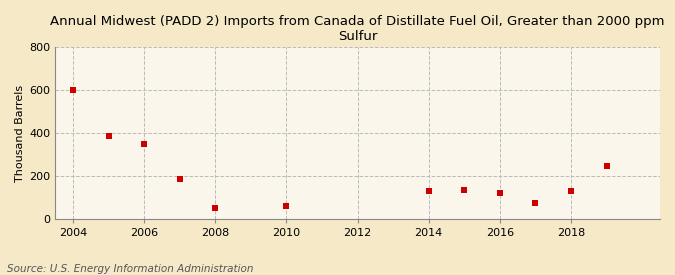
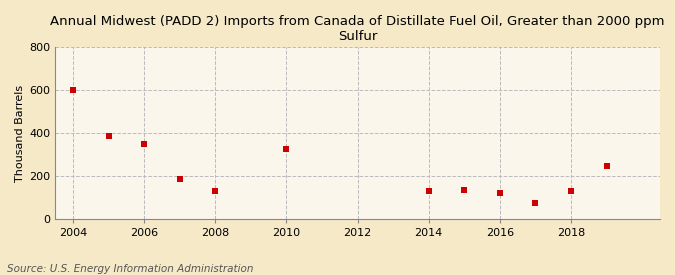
2008: 50 -> 130
2010: 60 -> 325
